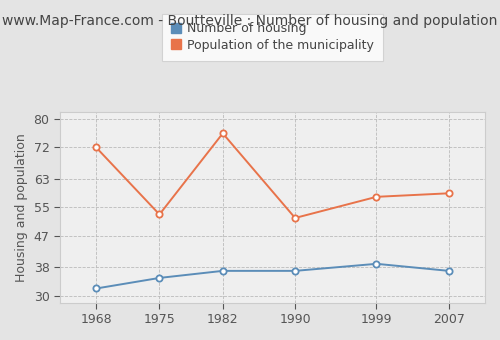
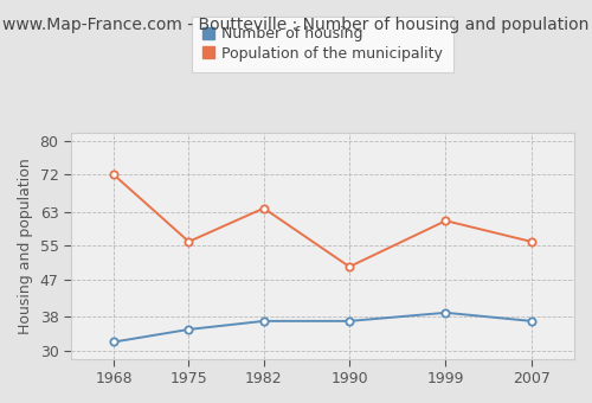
Population of the municipality/1975: 53 -> 56
Population of the municipality/1982: 76 -> 64
Population of the municipality/1990: 52 -> 50
Population of the municipality/1999: 58 -> 61
Population of the municipality/2007: 59 -> 56
